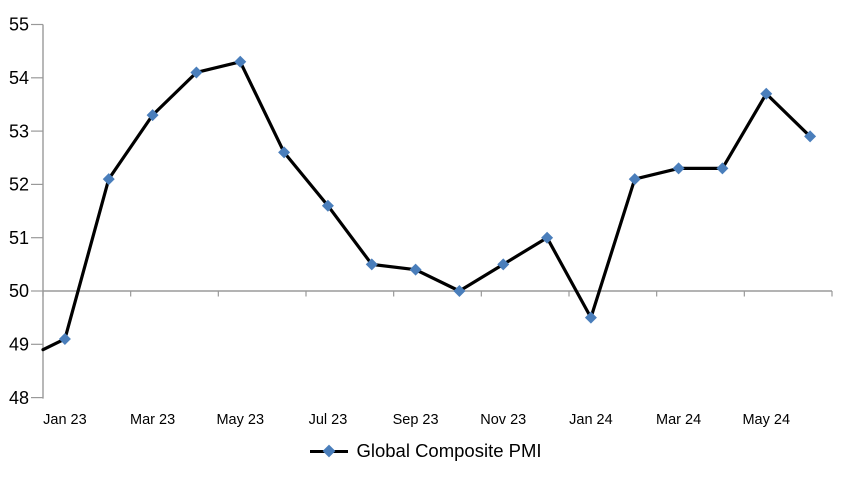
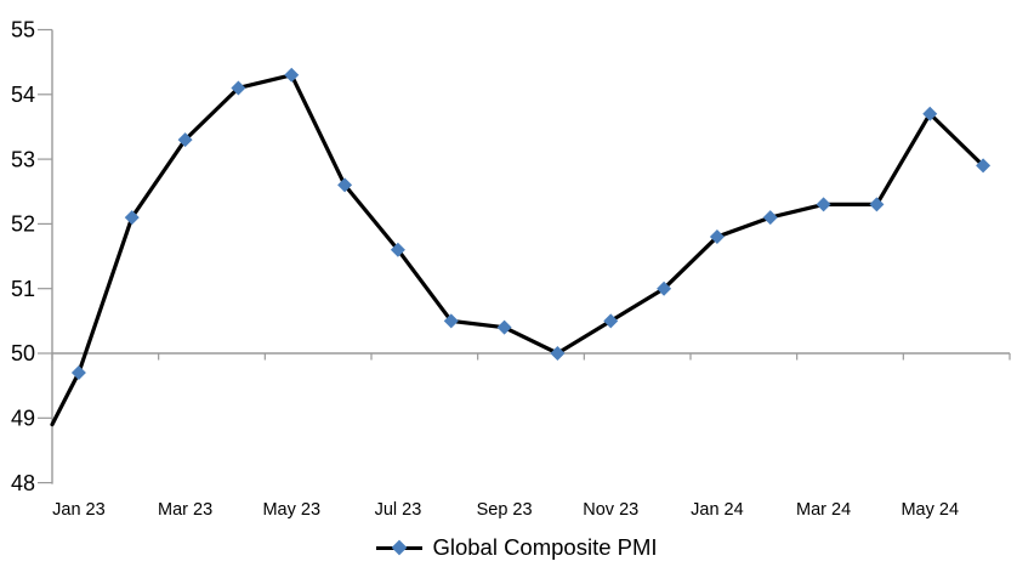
Jan 23: 49.1 -> 49.7
Jan 24: 49.5 -> 51.8
